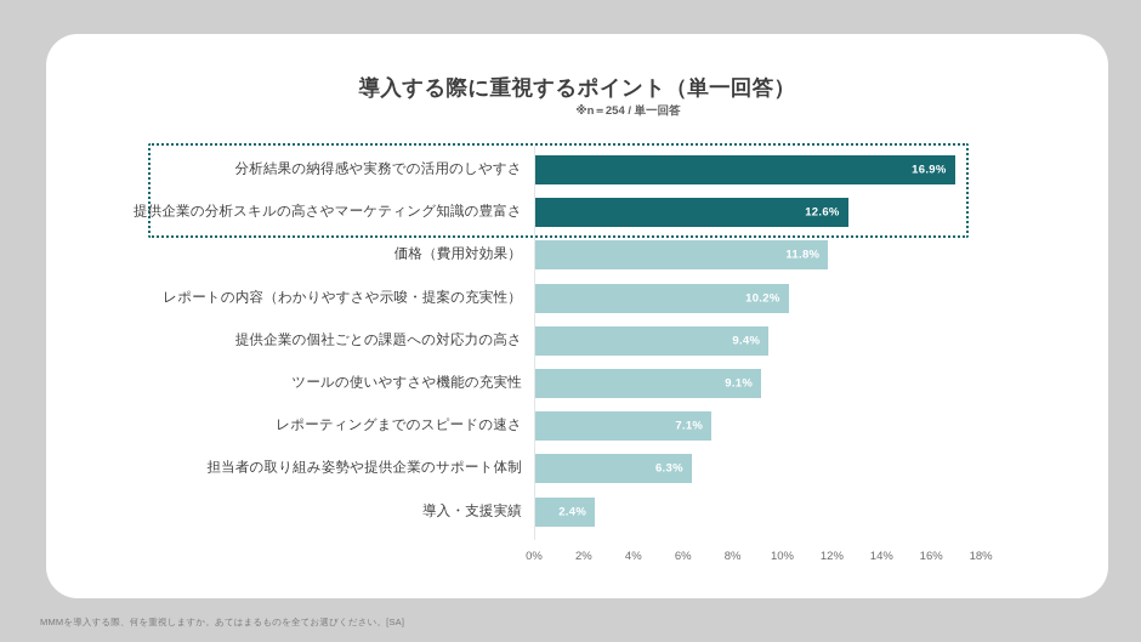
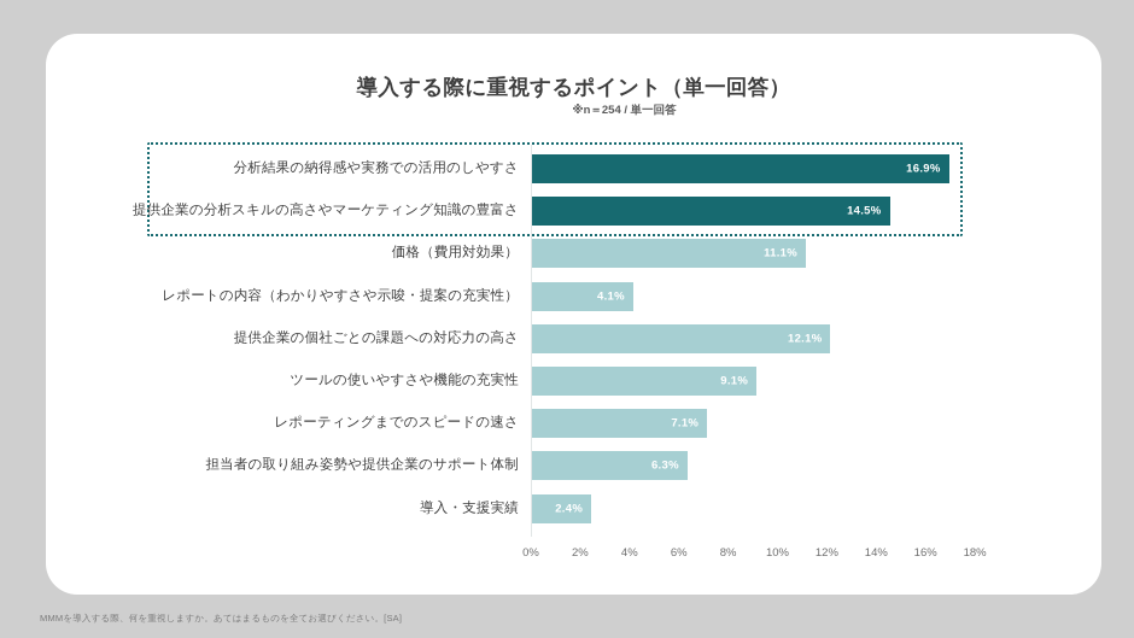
提供企業の分析スキルの高さやマーケティング知識の豊富さ: 12.6% -> 14.5%
価格（費用対効果）: 11.8% -> 11.1%
レポートの内容（わかりやすさや示唆・提案の充実性）: 10.2% -> 4.1%
提供企業の個社ごとの課題への対応力の高さ: 9.4% -> 12.1%
